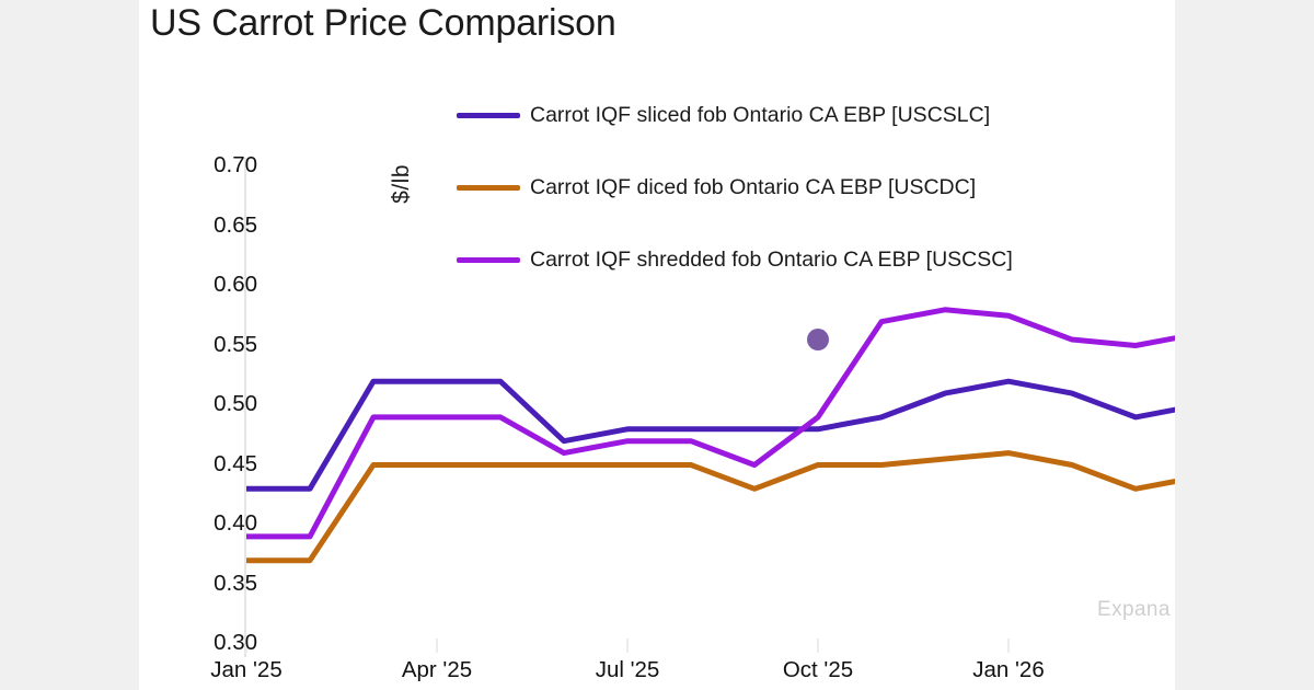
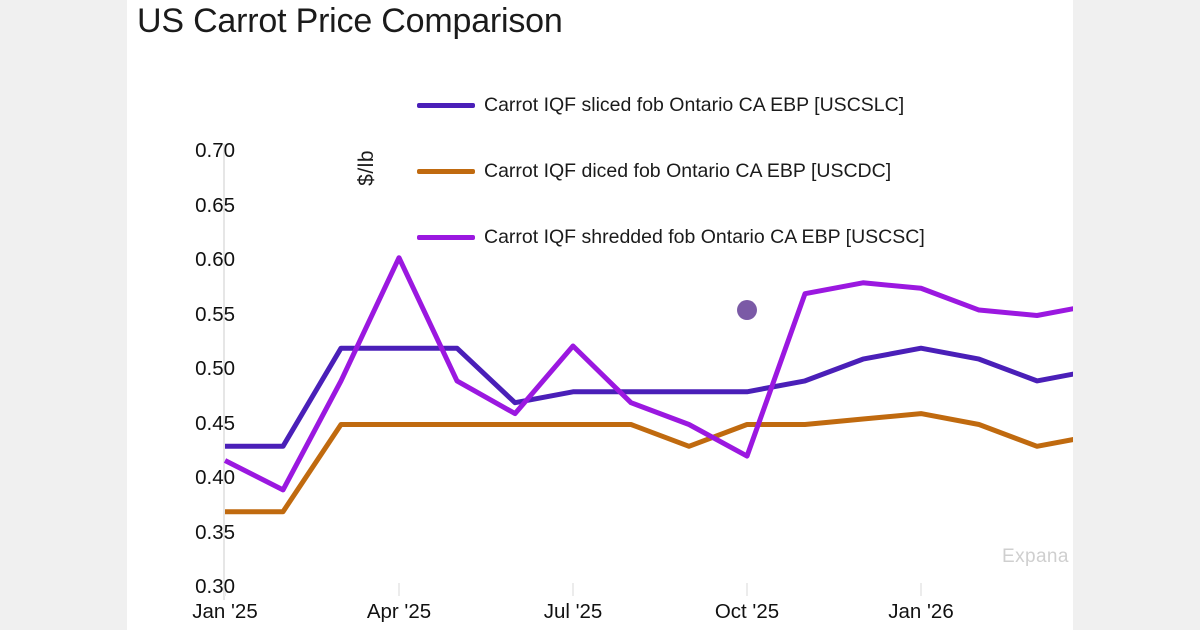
Carrot IQF shredded fob Ontario CA EBP [USCSC]/Jan '25: 0.390 -> 0.417
Carrot IQF shredded fob Ontario CA EBP [USCSC]/Apr '25: 0.490 -> 0.603
Carrot IQF shredded fob Ontario CA EBP [USCSC]/Jul '25: 0.470 -> 0.522
Carrot IQF shredded fob Ontario CA EBP [USCSC]/Oct '25: 0.490 -> 0.421
